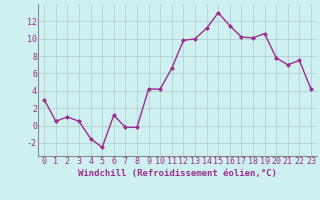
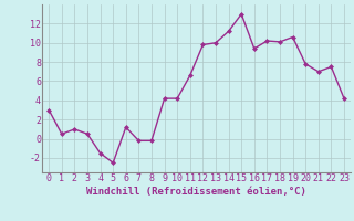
16: 11.5 -> 9.4
